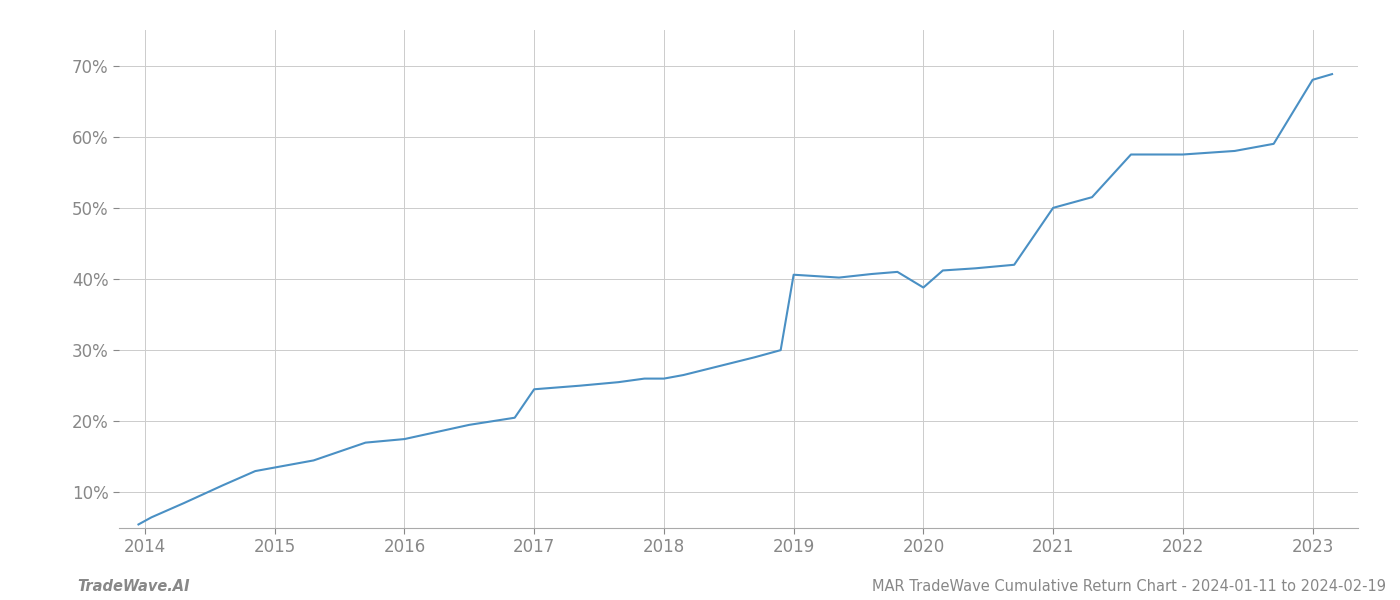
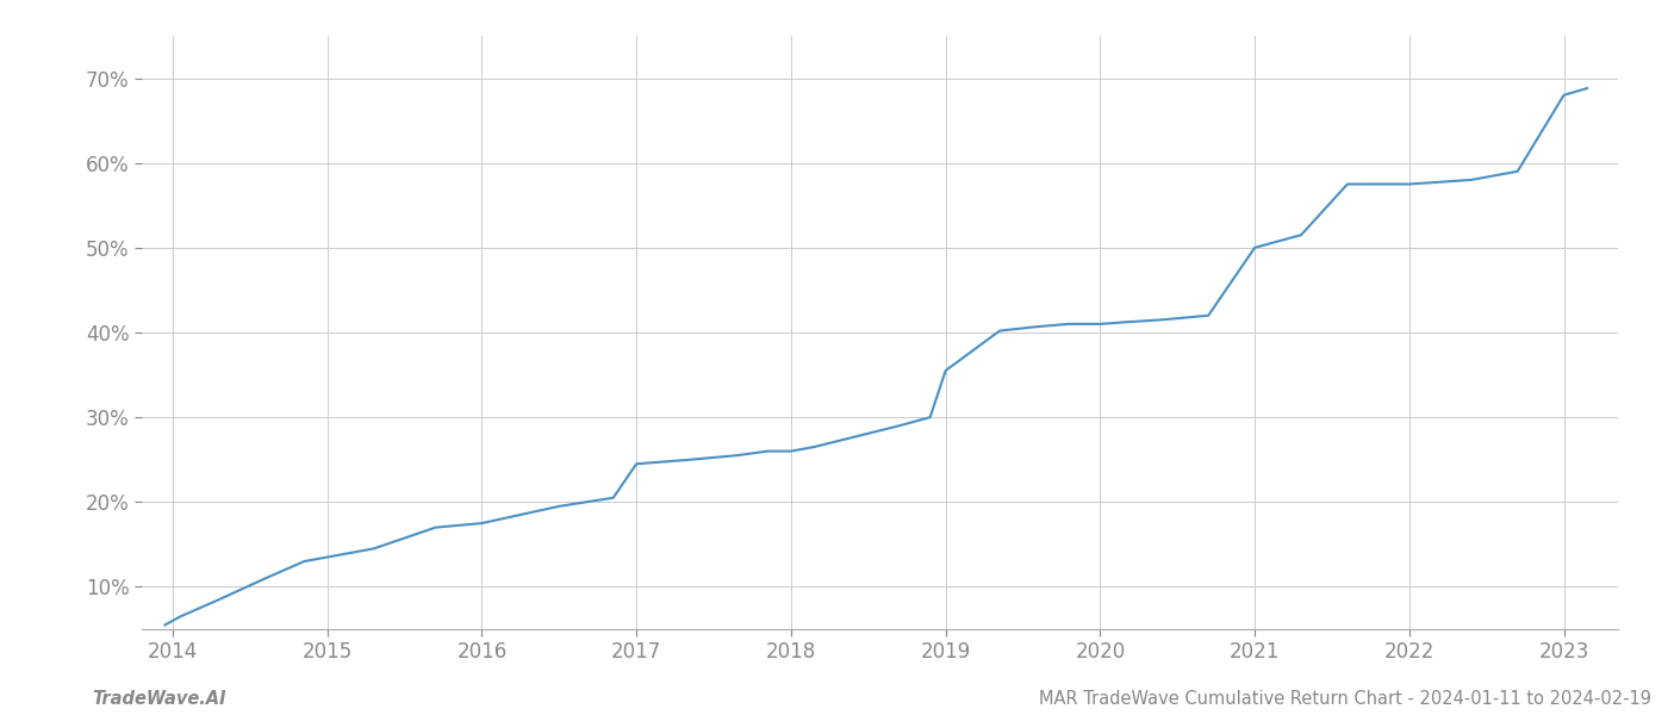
2019: 40.6% -> 35.5%
2020: 38.8% -> 41.0%
